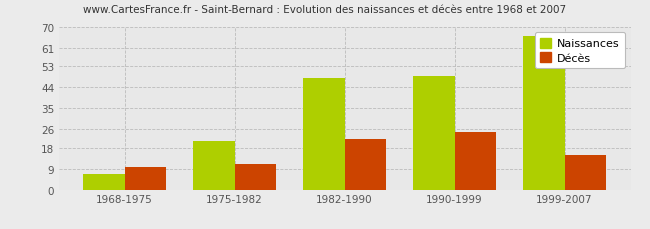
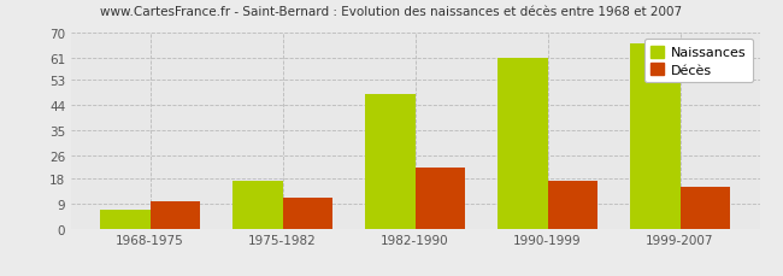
Naissances/1975-1982: 21 -> 17
Naissances/1990-1999: 49 -> 61
Décès/1990-1999: 25 -> 17
